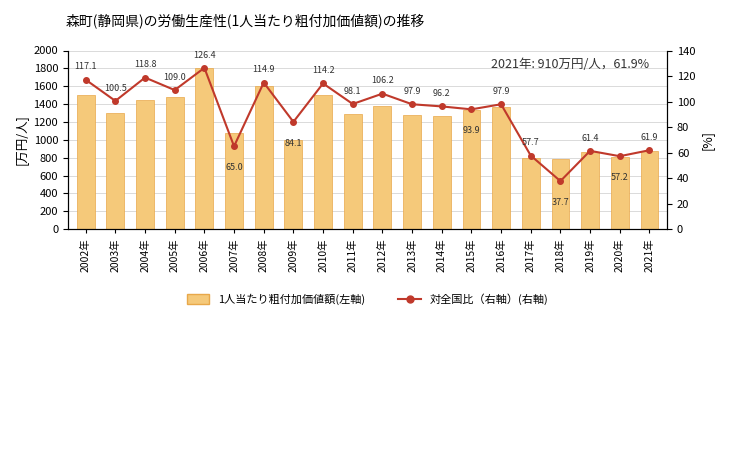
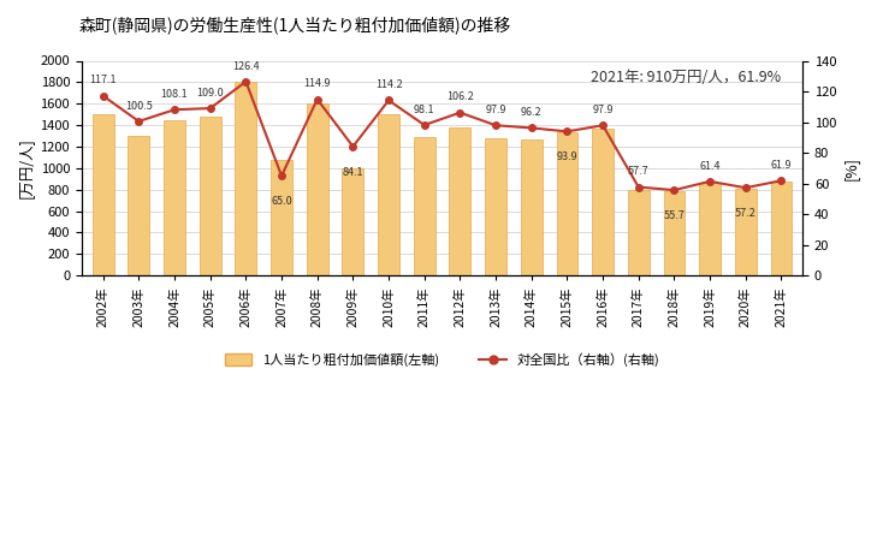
対全国比（右軸）(右軸)/2004年: 118.8 -> 108.1
対全国比（右軸）(右軸)/2018年: 37.7 -> 55.7
